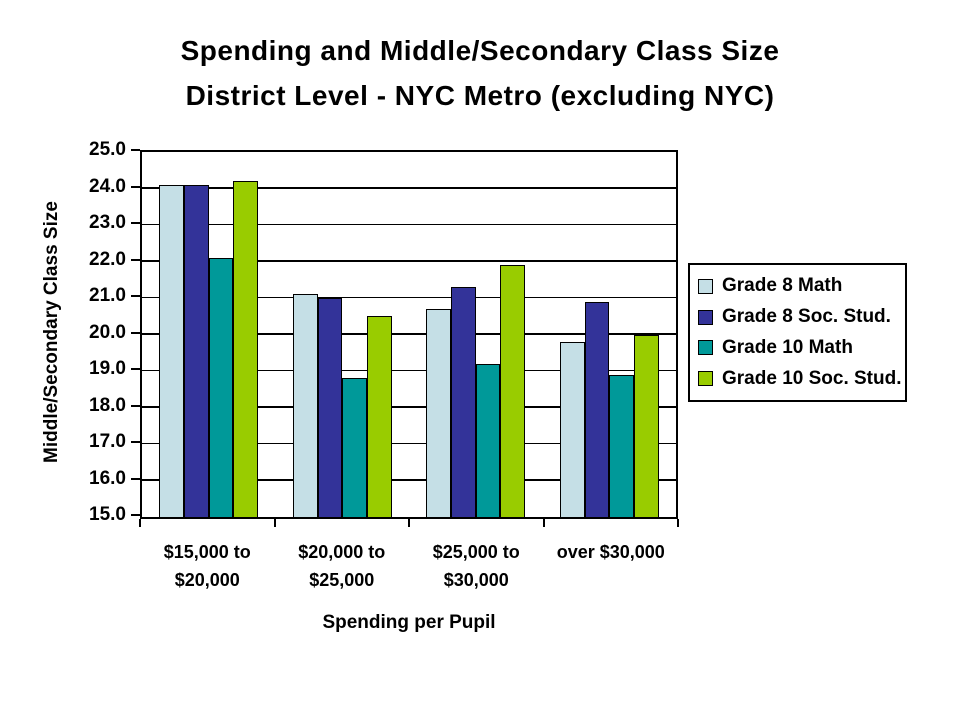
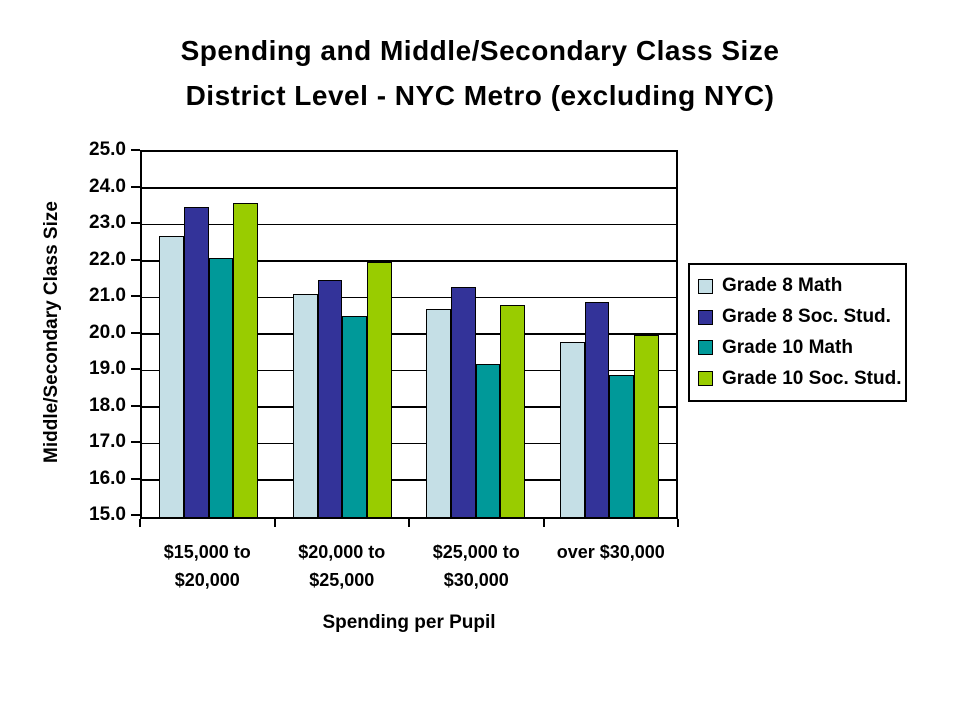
Grade 8 Math/$15,000 to $20,000: 24.1 -> 22.7
Grade 8 Soc. Stud./$15,000 to $20,000: 24.1 -> 23.5
Grade 10 Soc. Stud./$15,000 to $20,000: 24.2 -> 23.6
Grade 8 Soc. Stud./$20,000 to $25,000: 21.0 -> 21.5
Grade 10 Math/$20,000 to $25,000: 18.8 -> 20.5
Grade 10 Soc. Stud./$20,000 to $25,000: 20.5 -> 22.0
Grade 10 Soc. Stud./$25,000 to $30,000: 21.9 -> 20.8
